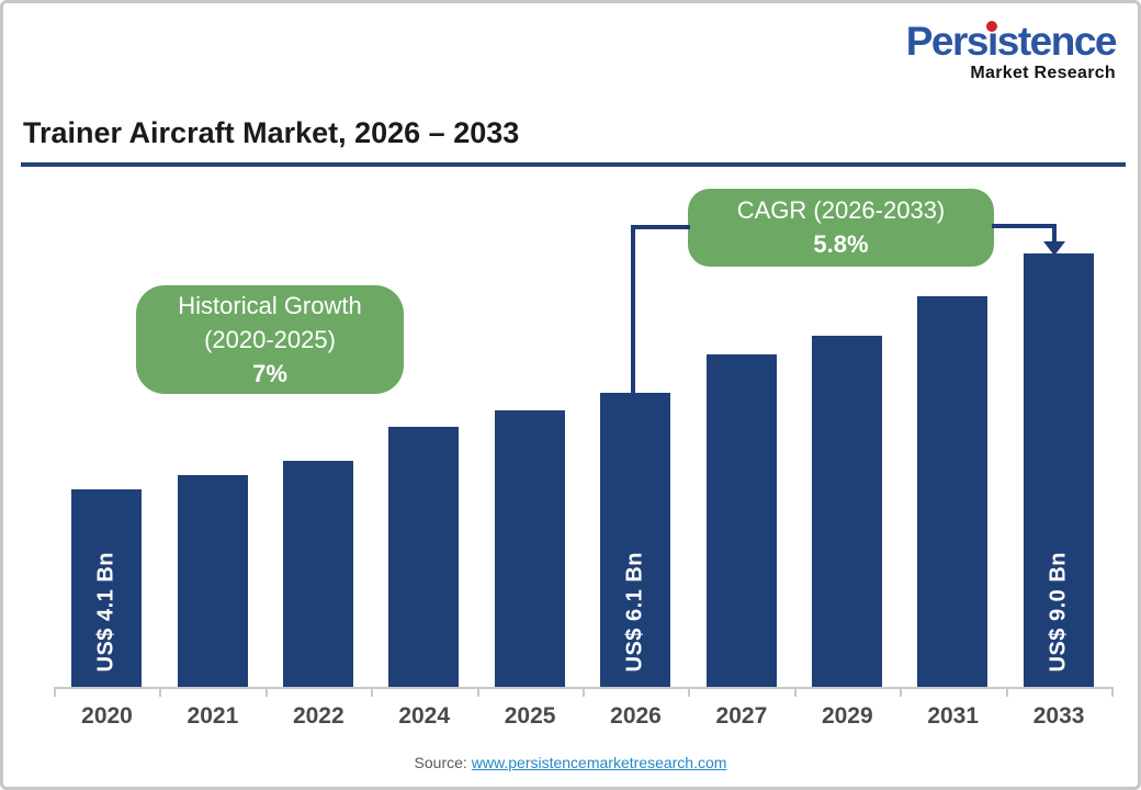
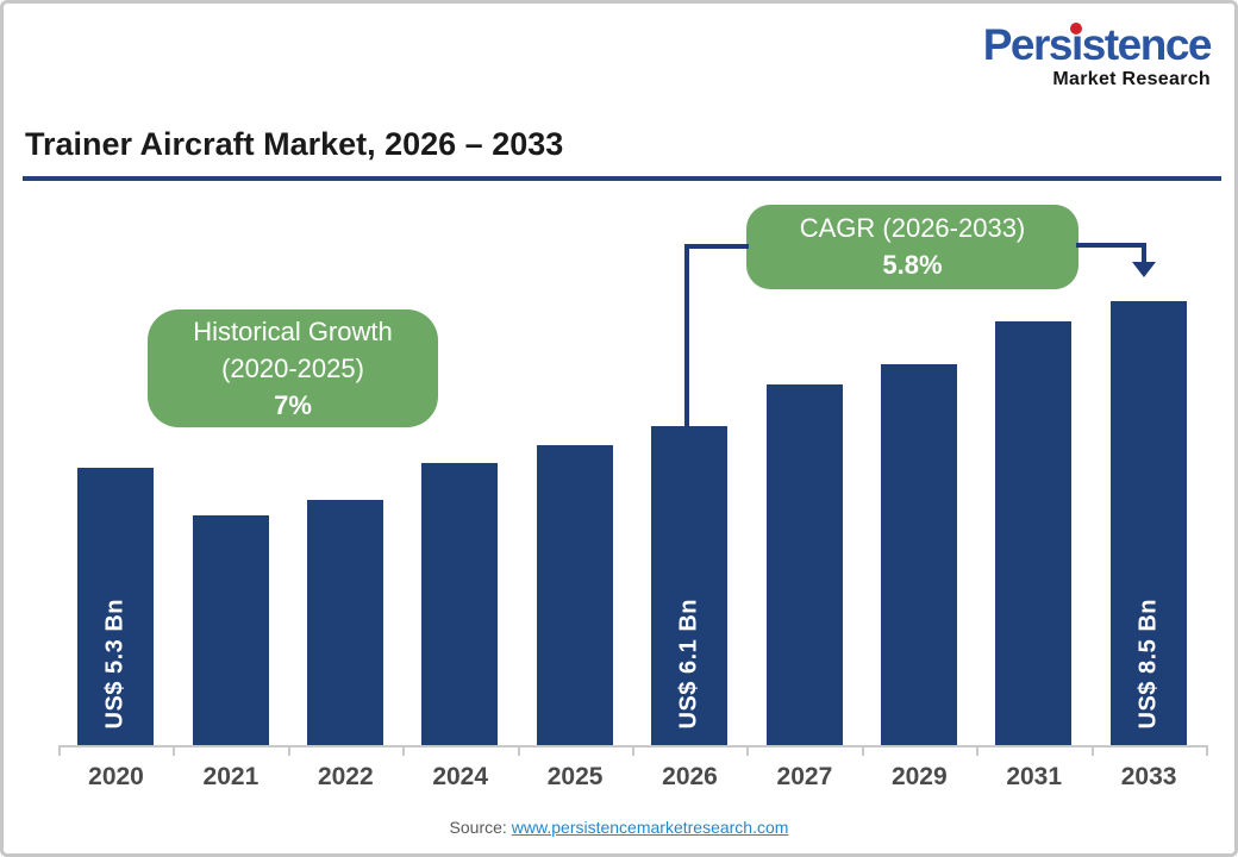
2020: 4.1 -> 5.3
2033: 9.0 -> 8.5
